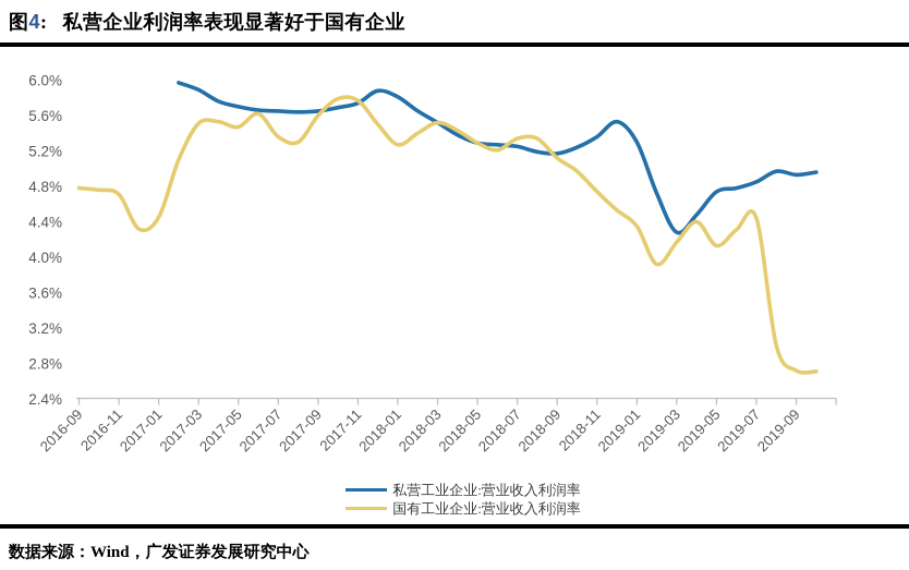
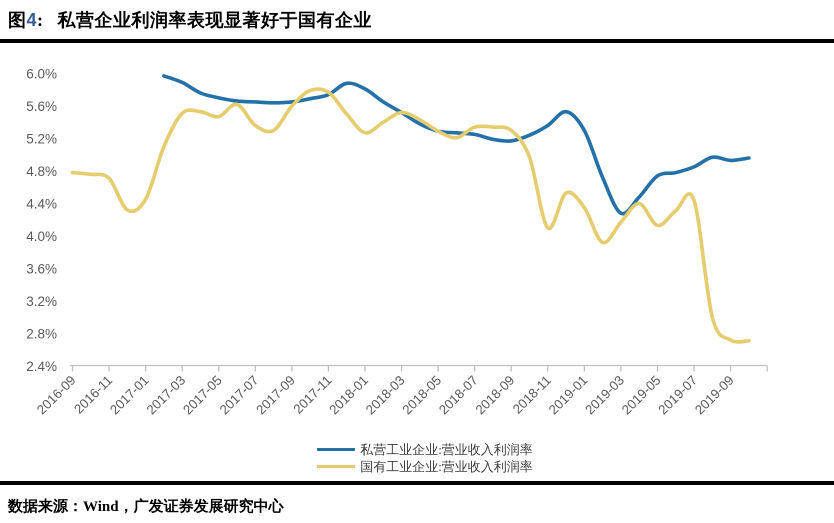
国有工业企业:营业收入利润率/2018-09: 5.1% -> 5.3%
国有工业企业:营业收入利润率/2018-11: 4.7% -> 4.1%
